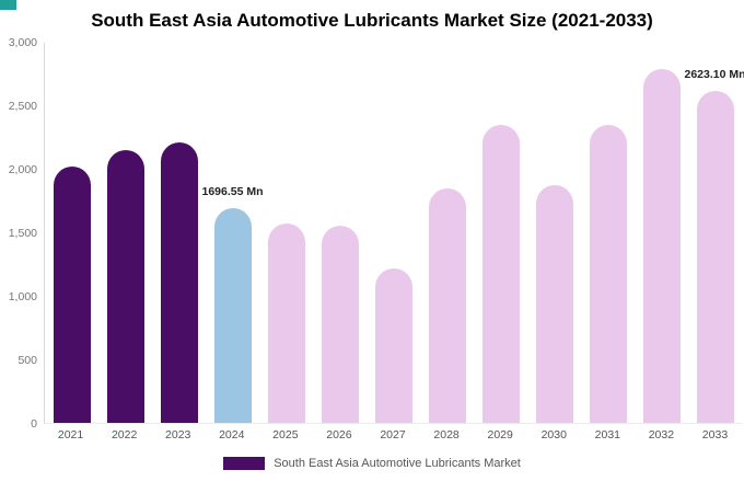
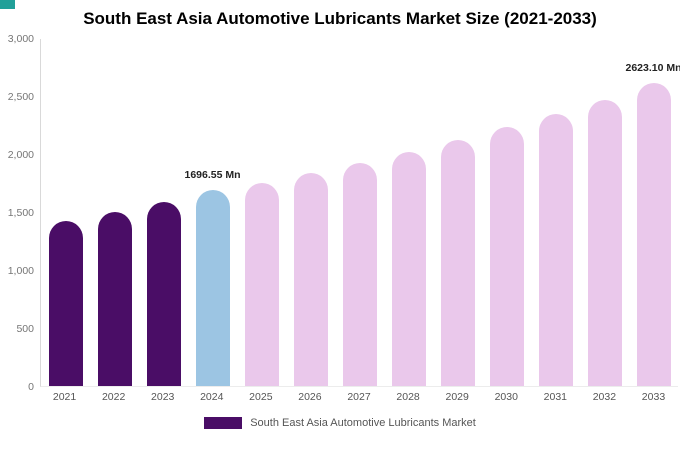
2021: 2020 -> 1430
2022: 2150 -> 1500
2023: 2210 -> 1590
2025: 1570 -> 1760
2026: 1560 -> 1840
2027: 1220 -> 1930
2028: 1850 -> 2020
2029: 2350 -> 2120
2030: 1880 -> 2240
2032: 2790 -> 2470
